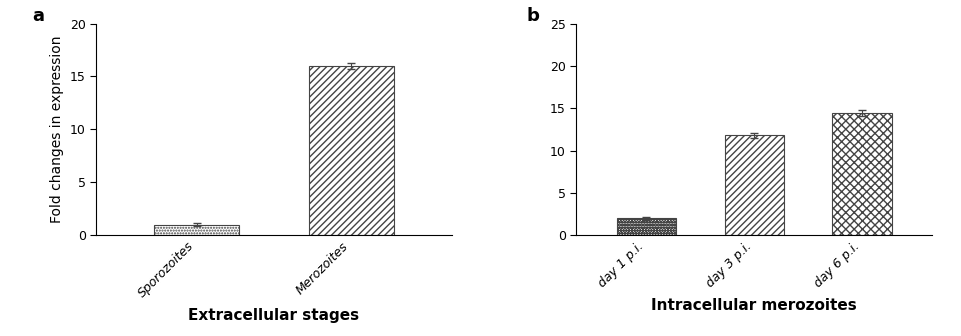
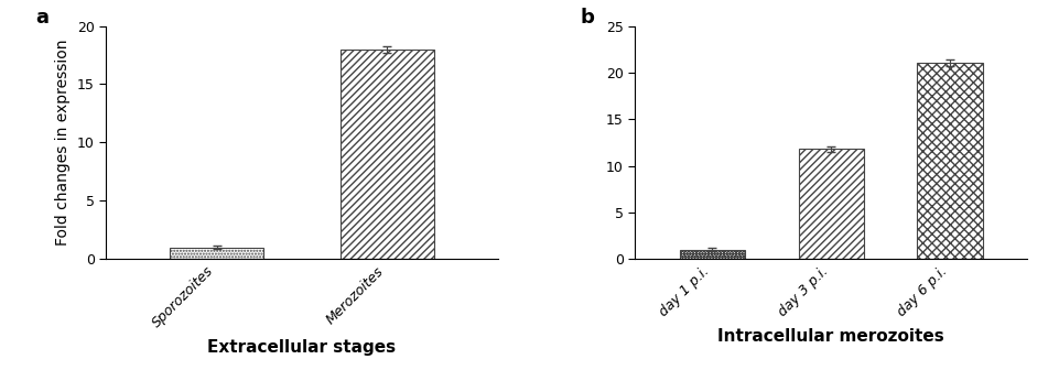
Merozoites: 16 -> 18
day 1 p.i.: 2.0 -> 1.0
day 6 p.i.: 14.4 -> 21.0
